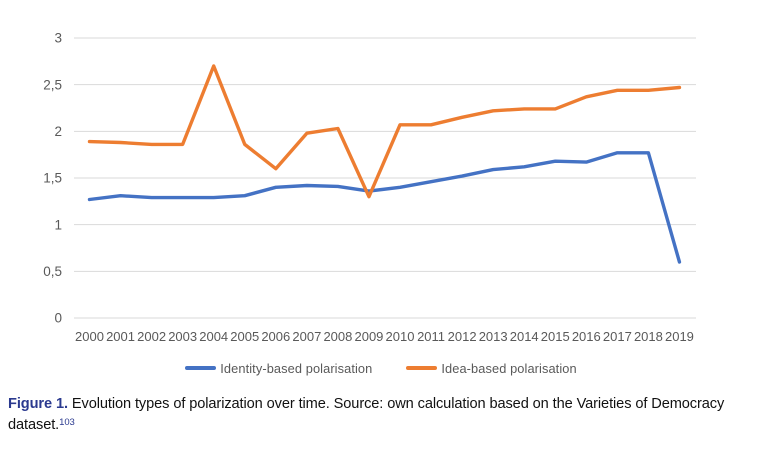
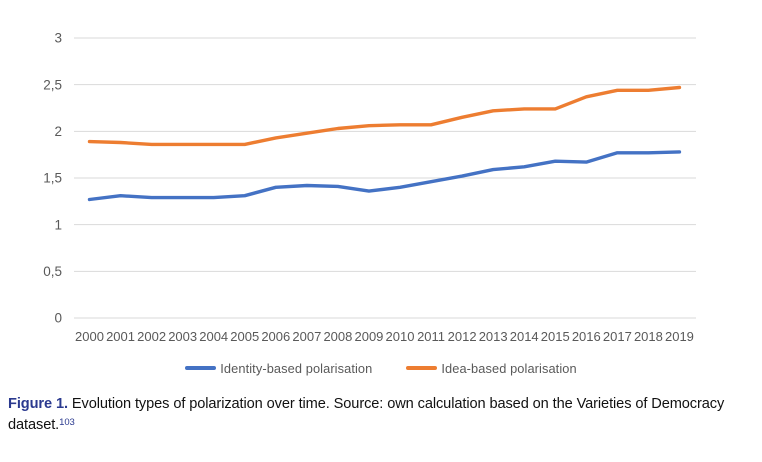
Idea-based polarisation/2004: 2.7 -> 1.9
Idea-based polarisation/2006: 1.6 -> 1.9
Idea-based polarisation/2009: 1.3 -> 2.1
Identity-based polarisation/2019: 0.6 -> 1.8
